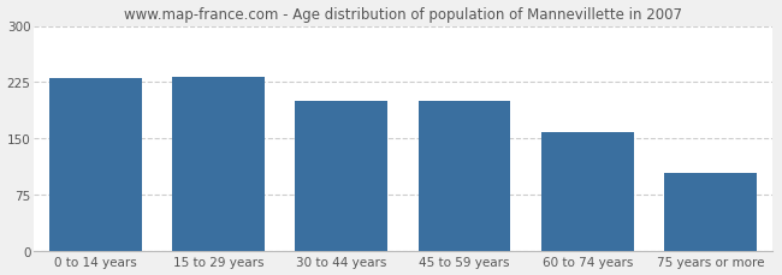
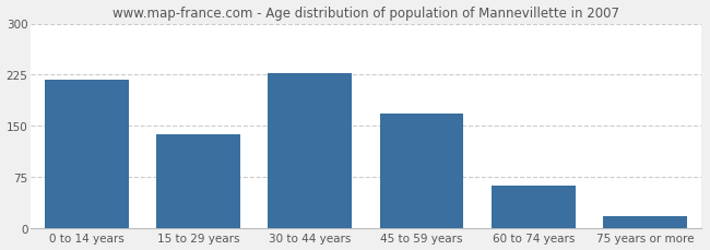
0 to 14 years: 230 -> 218
15 to 29 years: 232 -> 138
30 to 44 years: 200 -> 228
45 to 59 years: 200 -> 168
60 to 74 years: 158 -> 62
75 years or more: 104 -> 18
